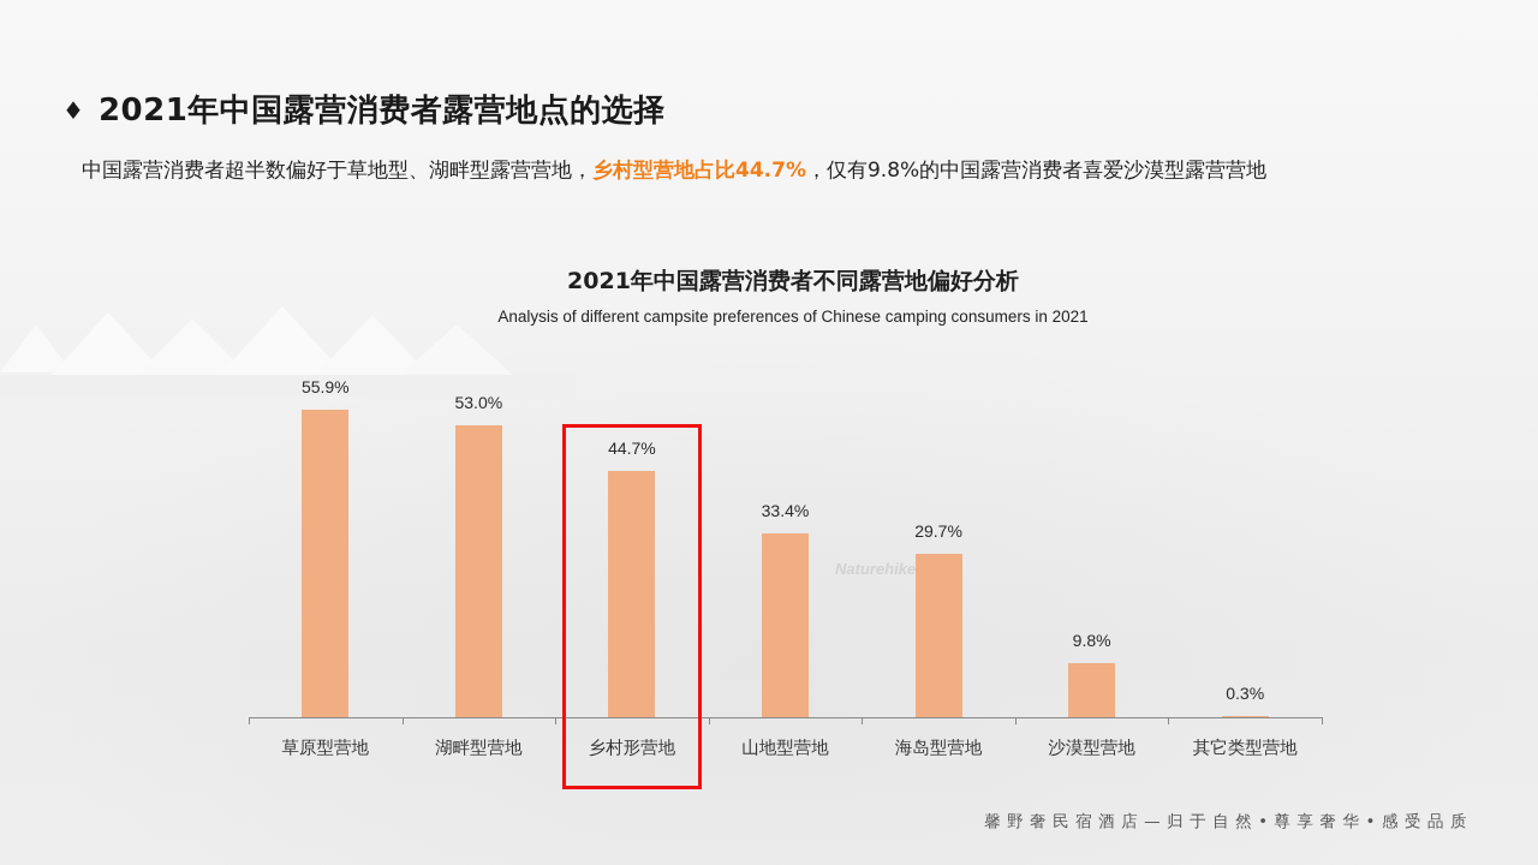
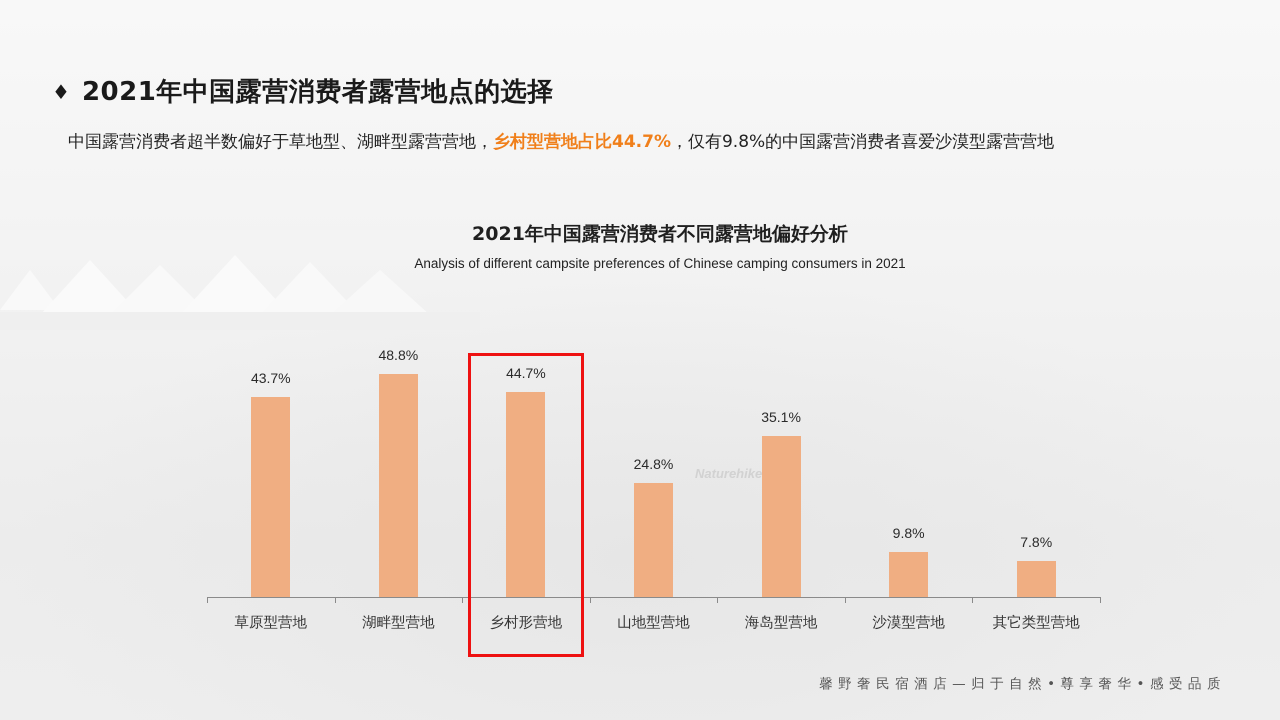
草原型营地: 55.9% -> 43.7%
湖畔型营地: 53.0% -> 48.8%
山地型营地: 33.4% -> 24.8%
海岛型营地: 29.7% -> 35.1%
其它类型营地: 0.3% -> 7.8%
